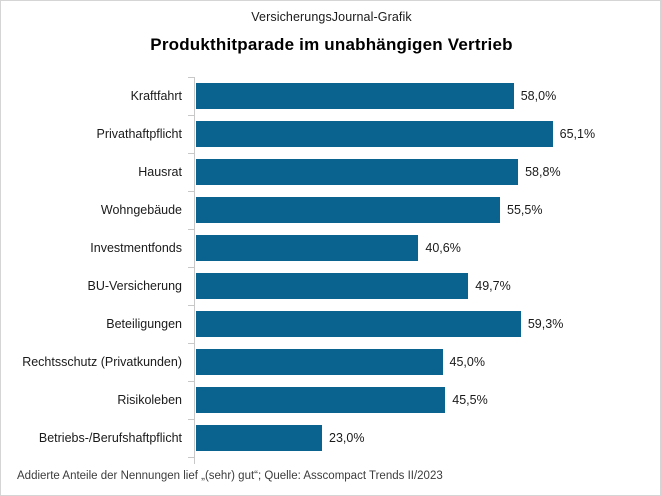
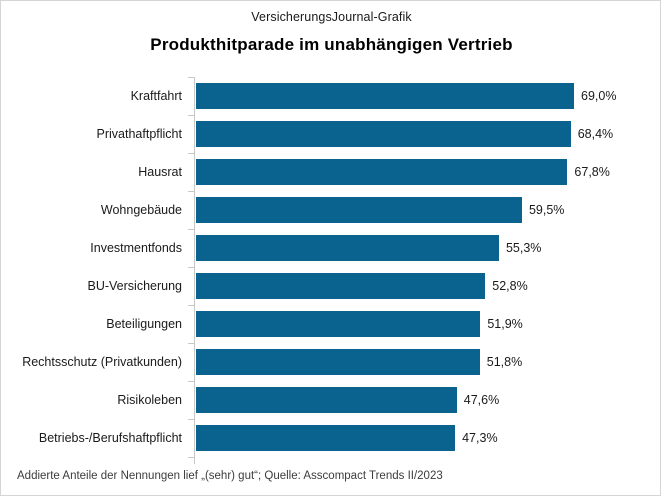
Kraftfahrt: 58,0% -> 69,0%
Privathaftpflicht: 65,1% -> 68,4%
Hausrat: 58,8% -> 67,8%
Wohngebäude: 55,5% -> 59,5%
Investmentfonds: 40,6% -> 55,3%
BU-Versicherung: 49,7% -> 52,8%
Beteiligungen: 59,3% -> 51,9%
Rechtsschutz (Privatkunden): 45,0% -> 51,8%
Risikoleben: 45,5% -> 47,6%
Betriebs-/Berufshaftpflicht: 23,0% -> 47,3%
